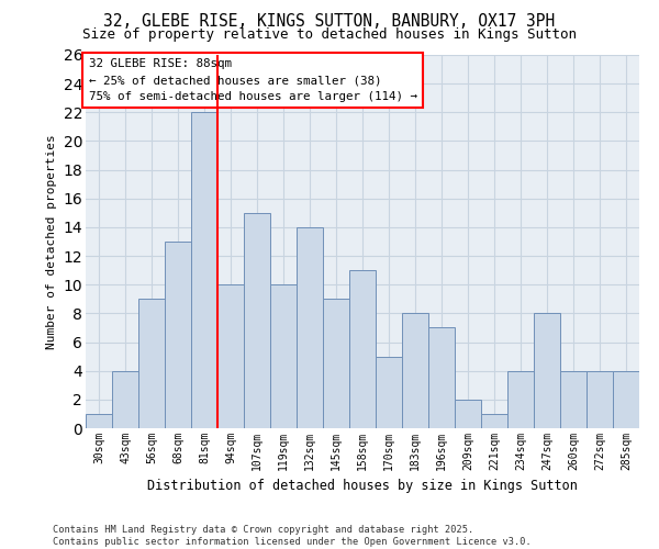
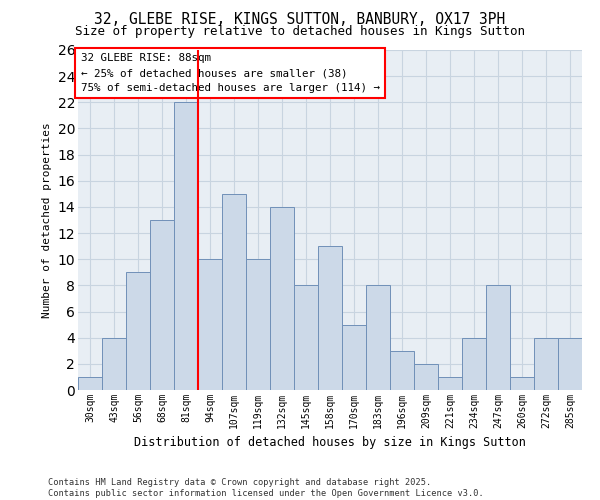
145sqm: 9 -> 8
196sqm: 7 -> 3
260sqm: 4 -> 1
